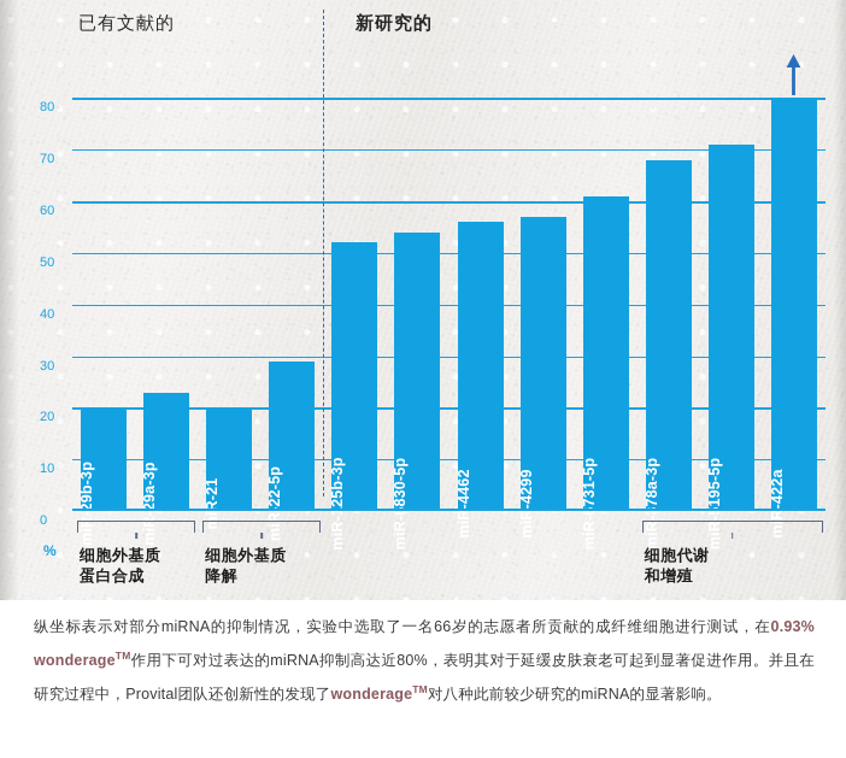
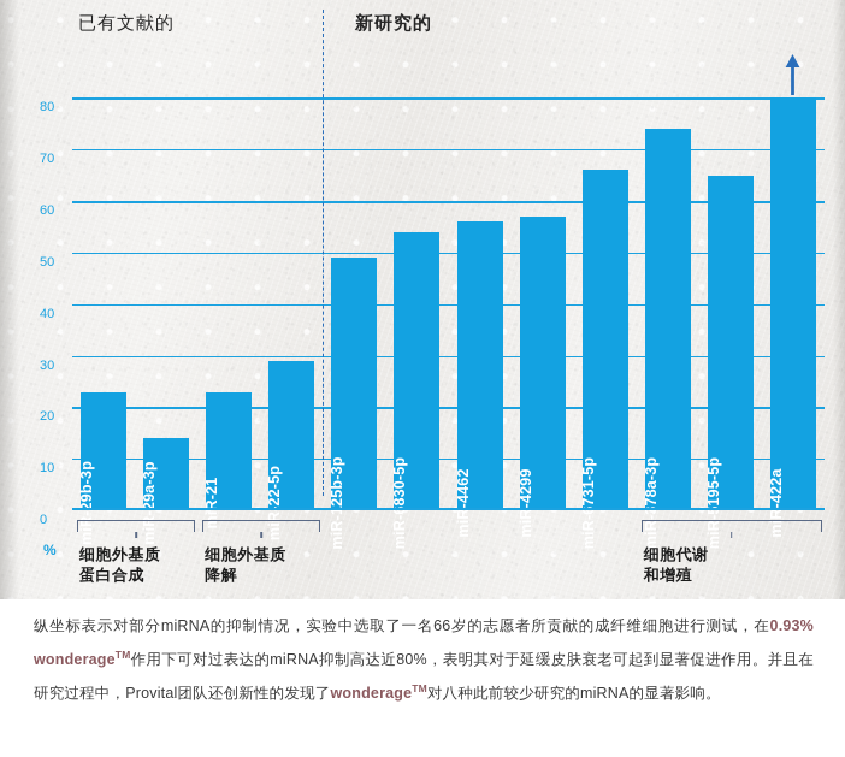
miR-29b-3p: 20 -> 23
miR-29a-3p: 23 -> 14
miR-21: 20 -> 23
miR-125b-3p: 52 -> 49
miR-6731-5p: 61 -> 66
miR-378a-3p: 68 -> 74
miR-5195-5p: 71 -> 65
